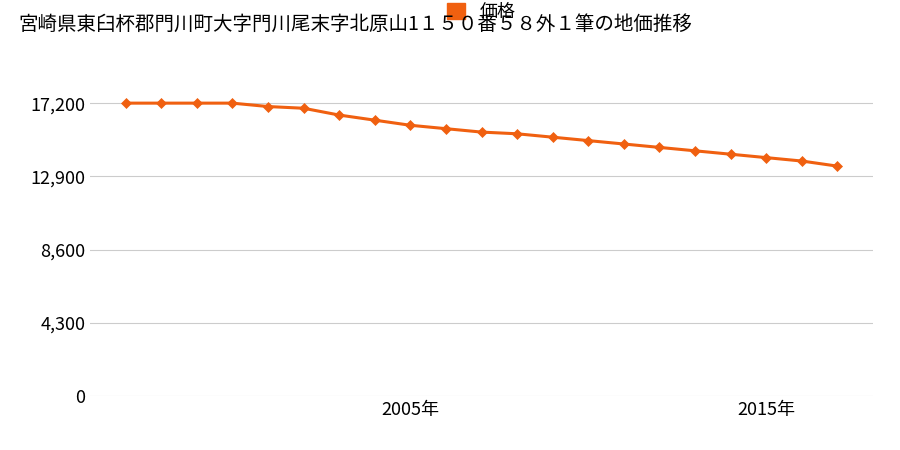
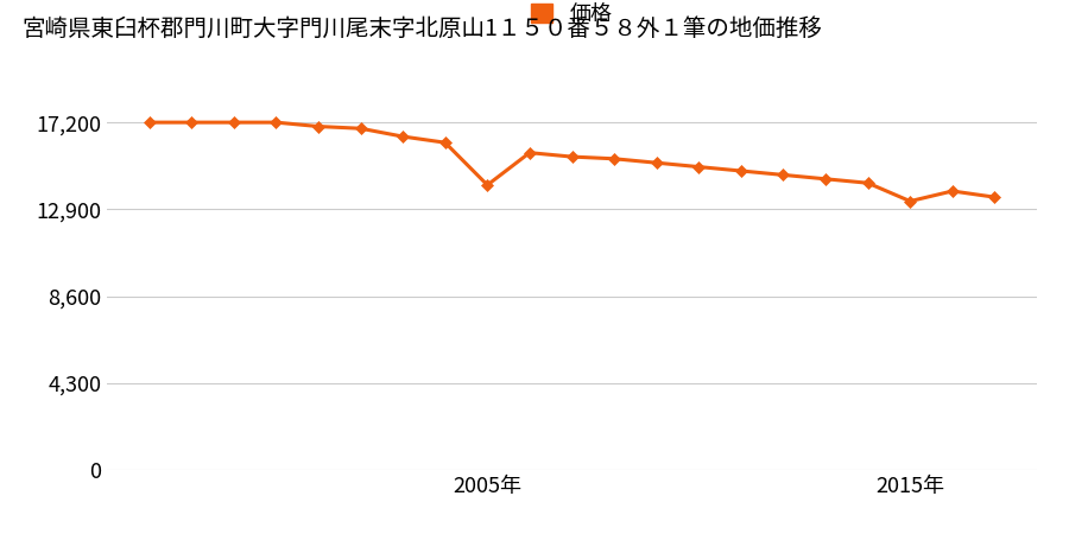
2005年: 15,900 -> 14,100
2015年: 14,000 -> 13,300
